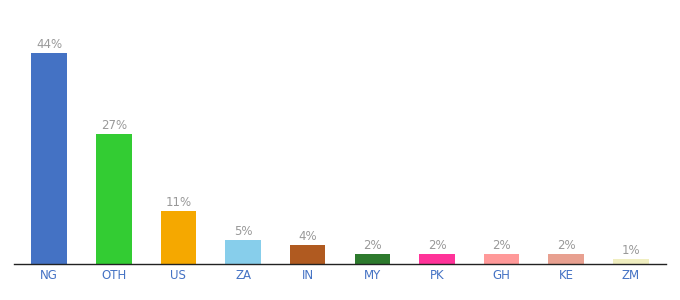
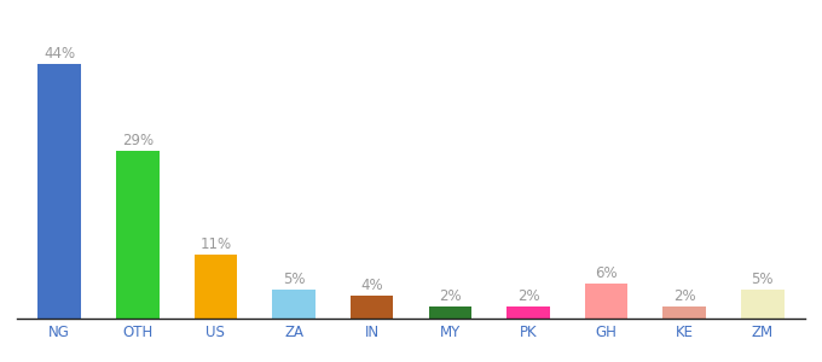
OTH: 27% -> 29%
GH: 2% -> 6%
ZM: 1% -> 5%
